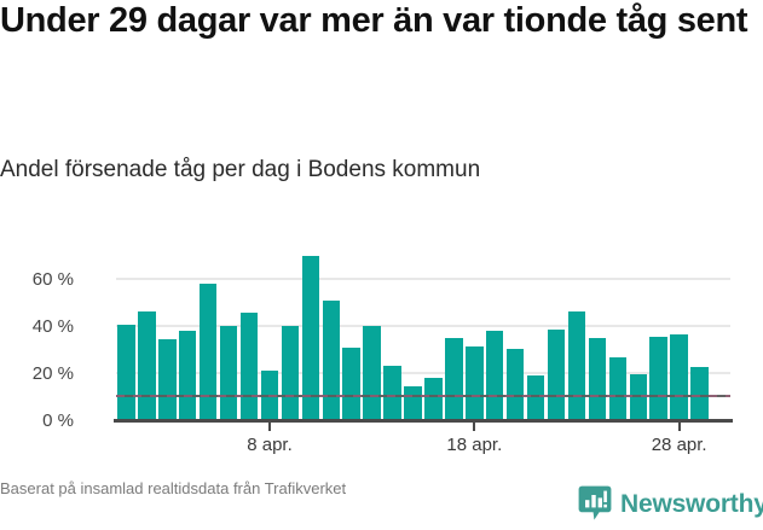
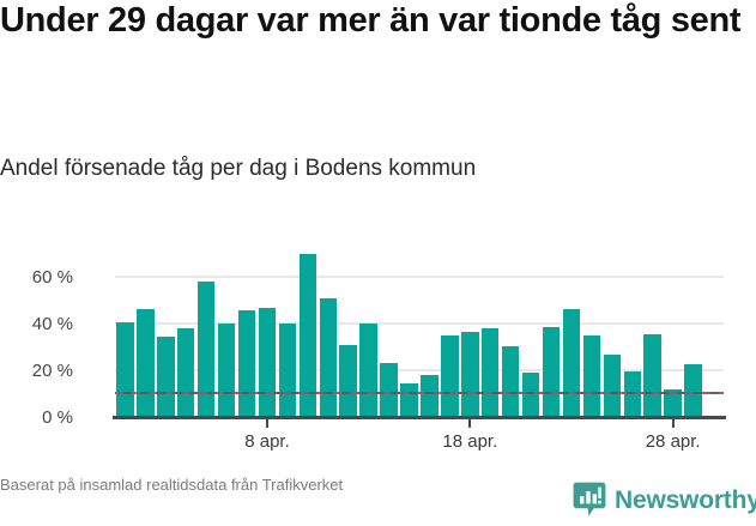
8 apr.: 21% -> 46%
18 apr.: 30% -> 36%
28 apr.: 36% -> 11%
